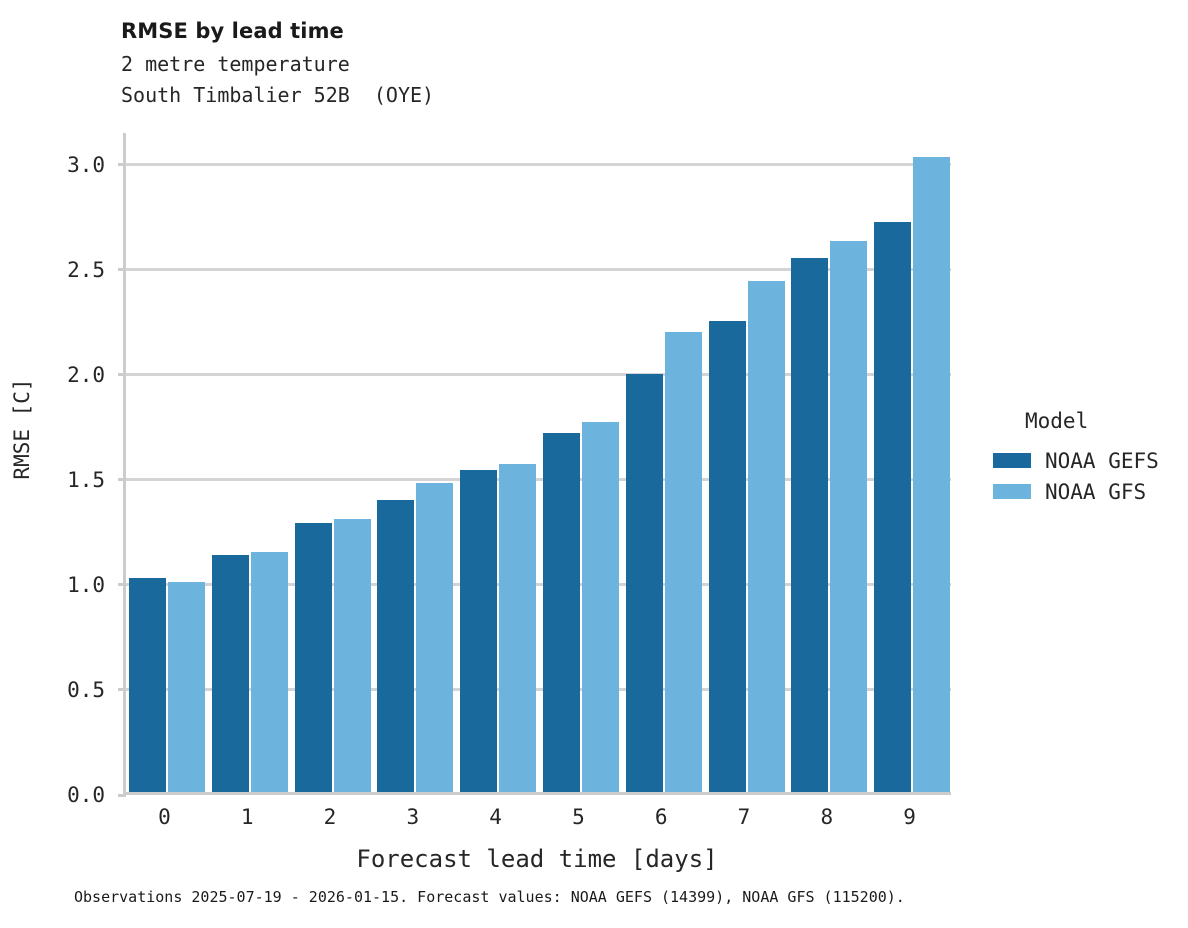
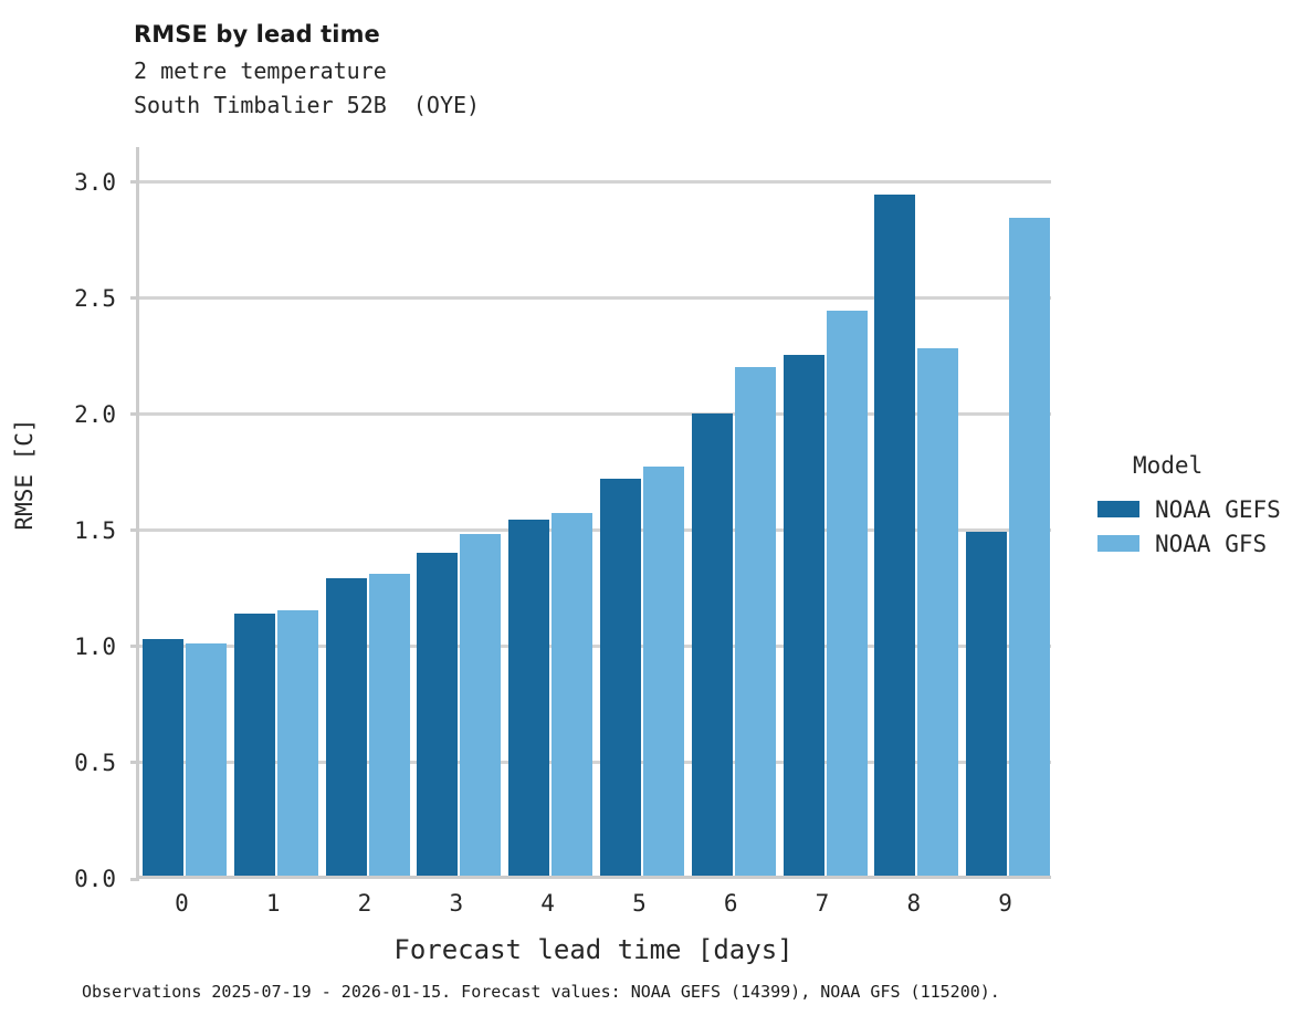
NOAA GEFS/8: 2.54 -> 2.93
NOAA GFS/8: 2.62 -> 2.27
NOAA GEFS/9: 2.71 -> 1.48
NOAA GFS/9: 3.02 -> 2.83
